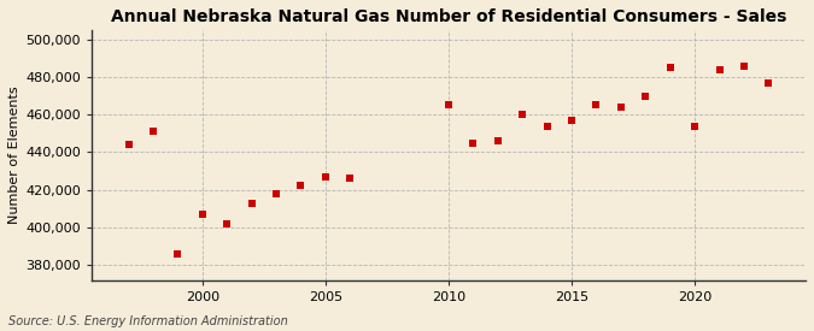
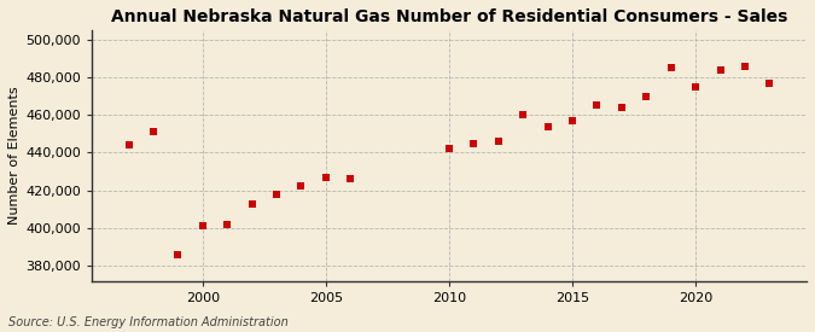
2000: 407,000 -> 401,000
2010: 465,000 -> 442,000
2020: 454,000 -> 475,000
